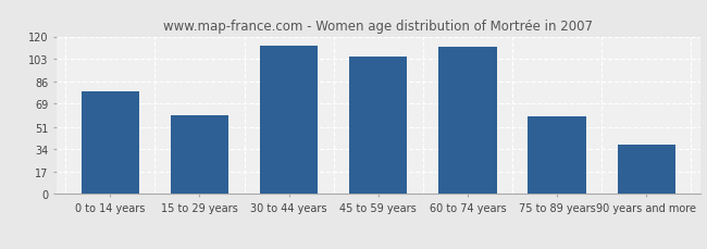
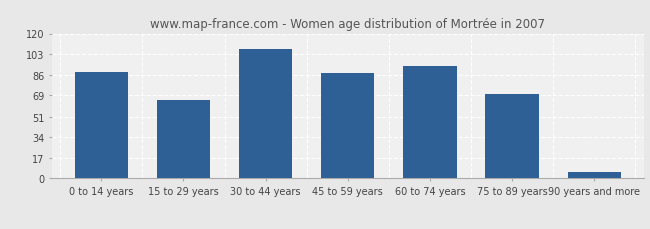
0 to 14 years: 78 -> 88
15 to 29 years: 60 -> 65
30 to 44 years: 113 -> 107
45 to 59 years: 105 -> 87
60 to 74 years: 112 -> 93
75 to 89 years: 59 -> 70
90 years and more: 38 -> 5
